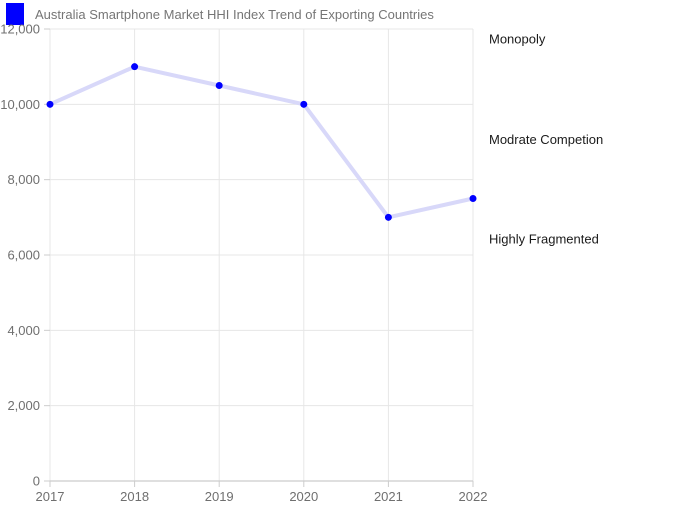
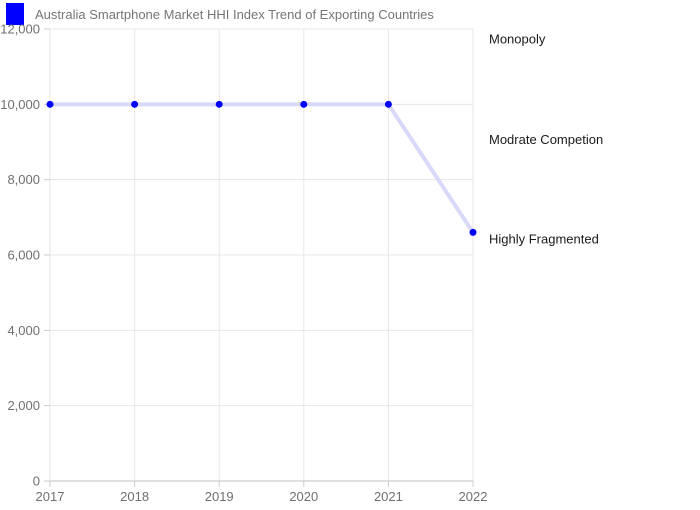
2018: 11000 -> 10000
2019: 10500 -> 10000
2021: 7000 -> 10000
2022: 7500 -> 6600
